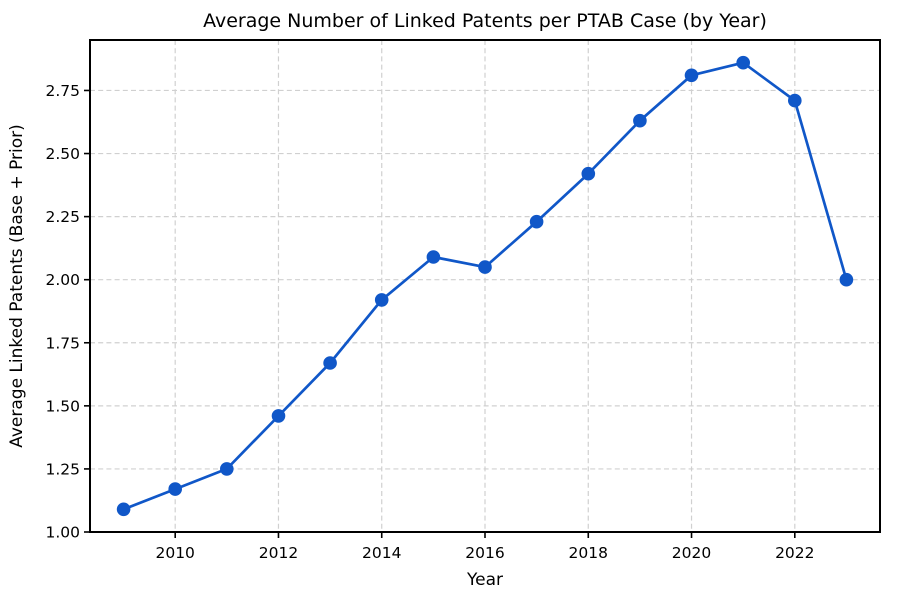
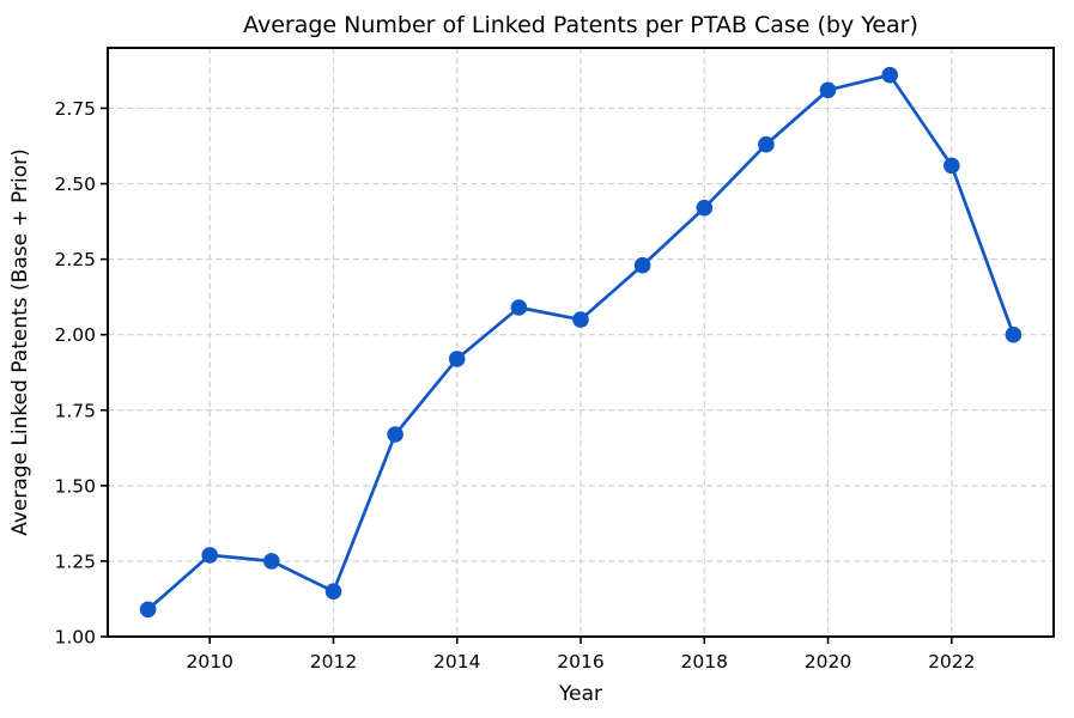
2010: 1.17 -> 1.27
2012: 1.46 -> 1.15
2022: 2.71 -> 2.56
